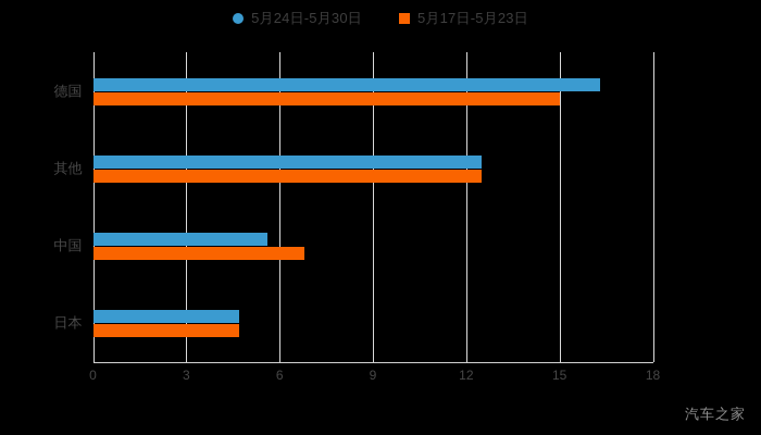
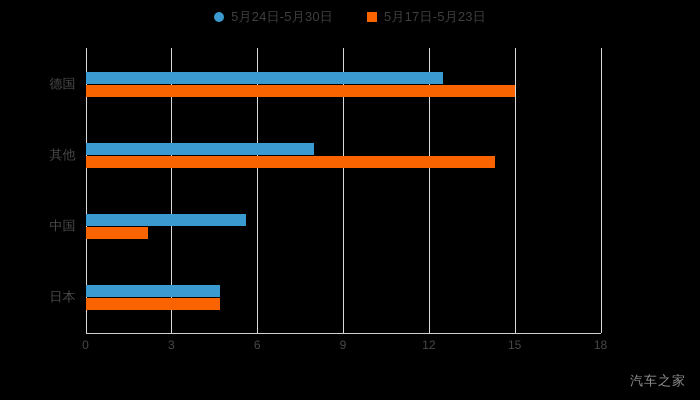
5月24日-5月30日/德国: 16.3 -> 12.5
5月24日-5月30日/其他: 12.5 -> 8.0
5月17日-5月23日/其他: 12.5 -> 14.3
5月17日-5月23日/中国: 6.8 -> 2.2
